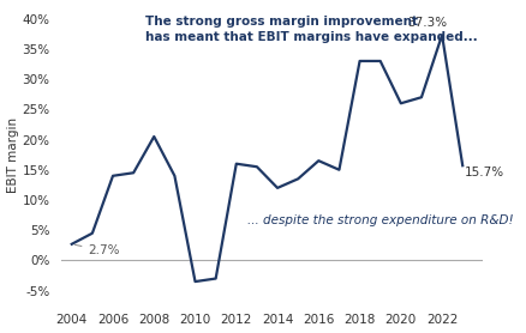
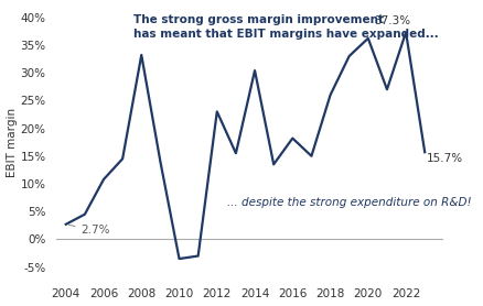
2006: 14.0% -> 10.8%
2008: 20.5% -> 33.2%
2012: 16.0% -> 23.0%
2014: 12.0% -> 30.4%
2016: 16.5% -> 18.2%
2018: 33.0% -> 26.0%
2020: 26.0% -> 36.2%
